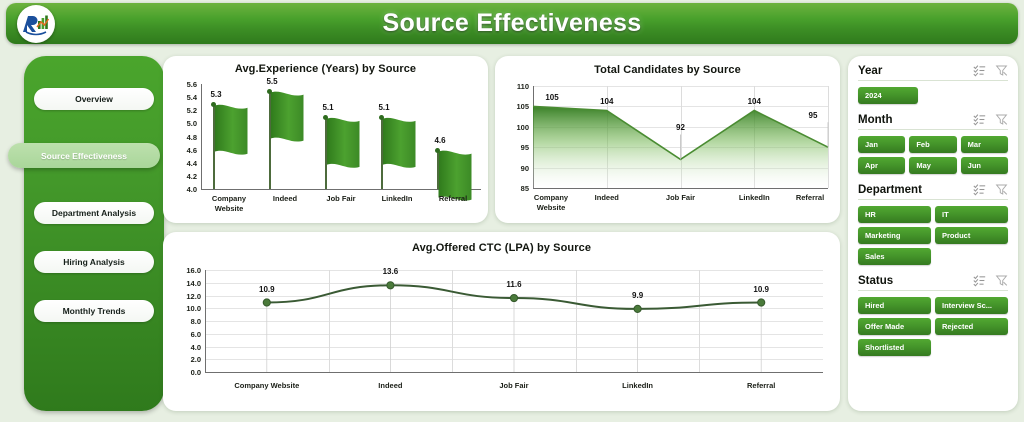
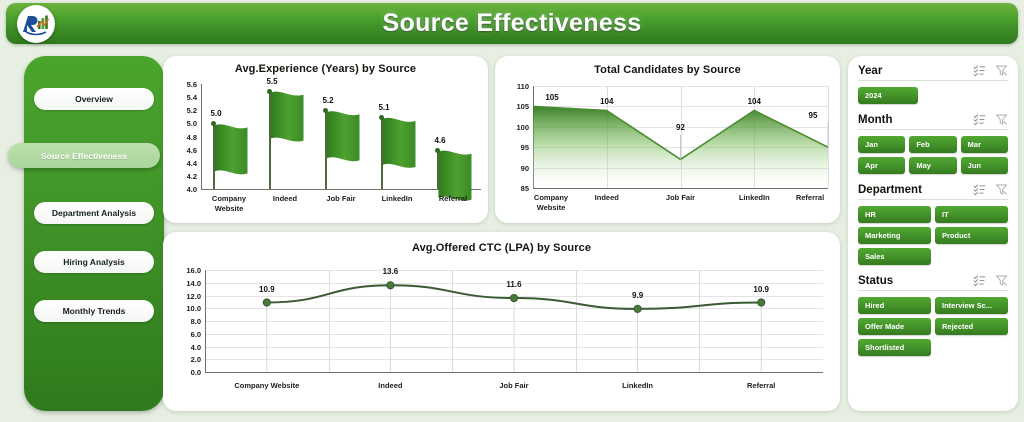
Avg.Experience (Years) by Source/Company Website: 5.3 -> 5.0
Avg.Experience (Years) by Source/Job Fair: 5.1 -> 5.2
